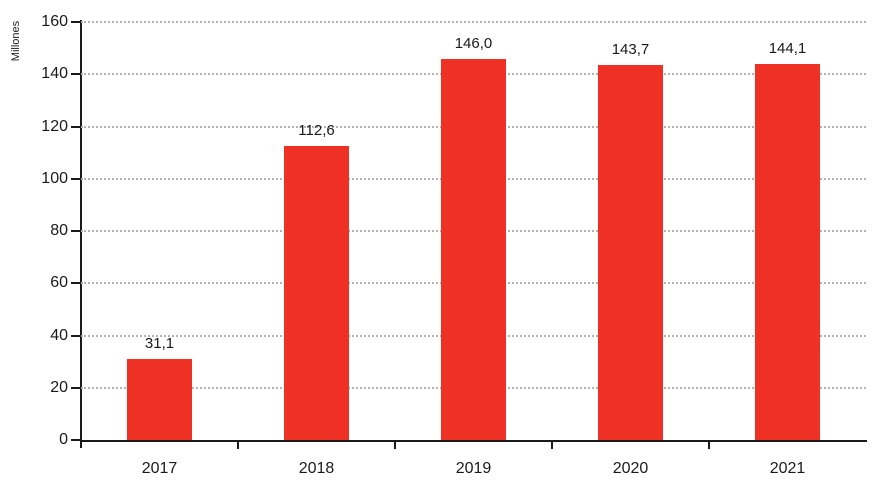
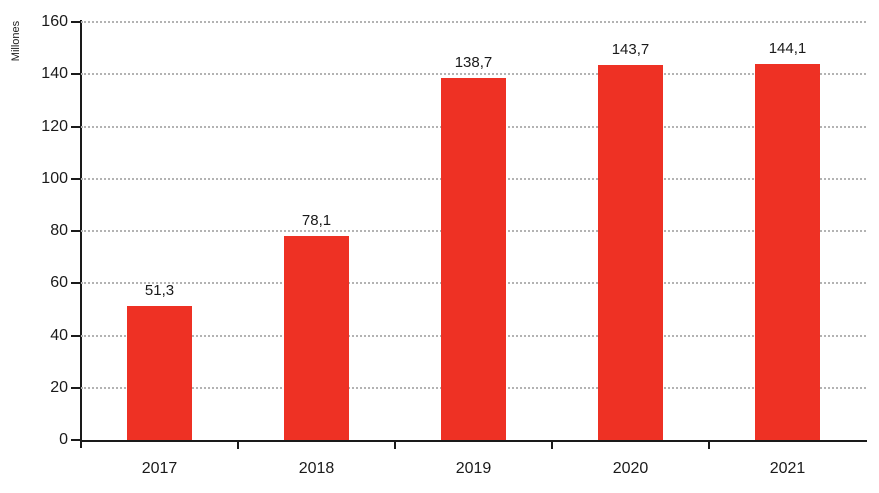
2017: 31,1 -> 51,3
2018: 112,6 -> 78,1
2019: 146,0 -> 138,7
